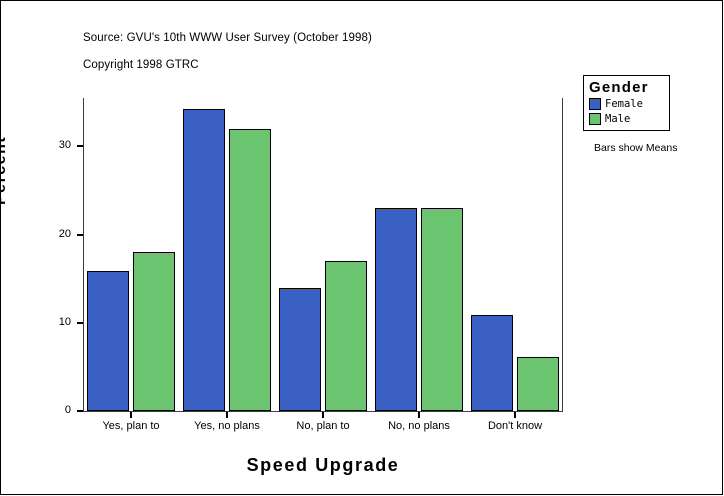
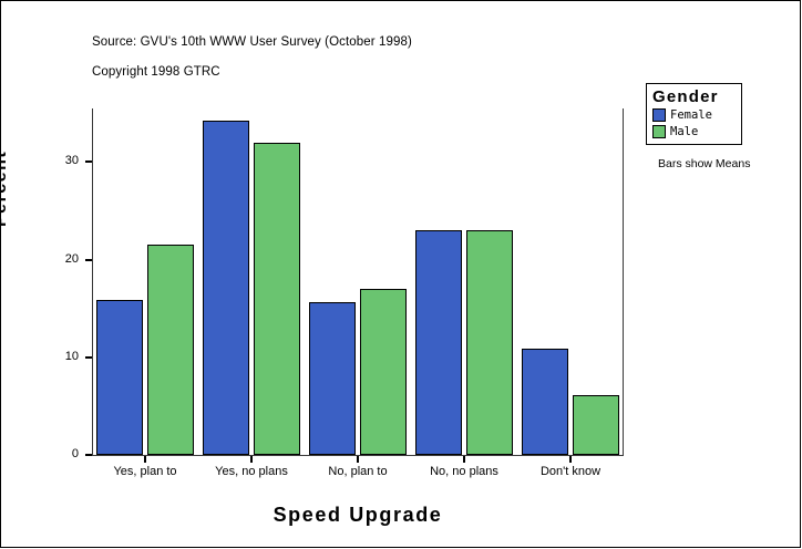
Male/Yes, plan to: 18 -> 22
Female/No, plan to: 14 -> 16
